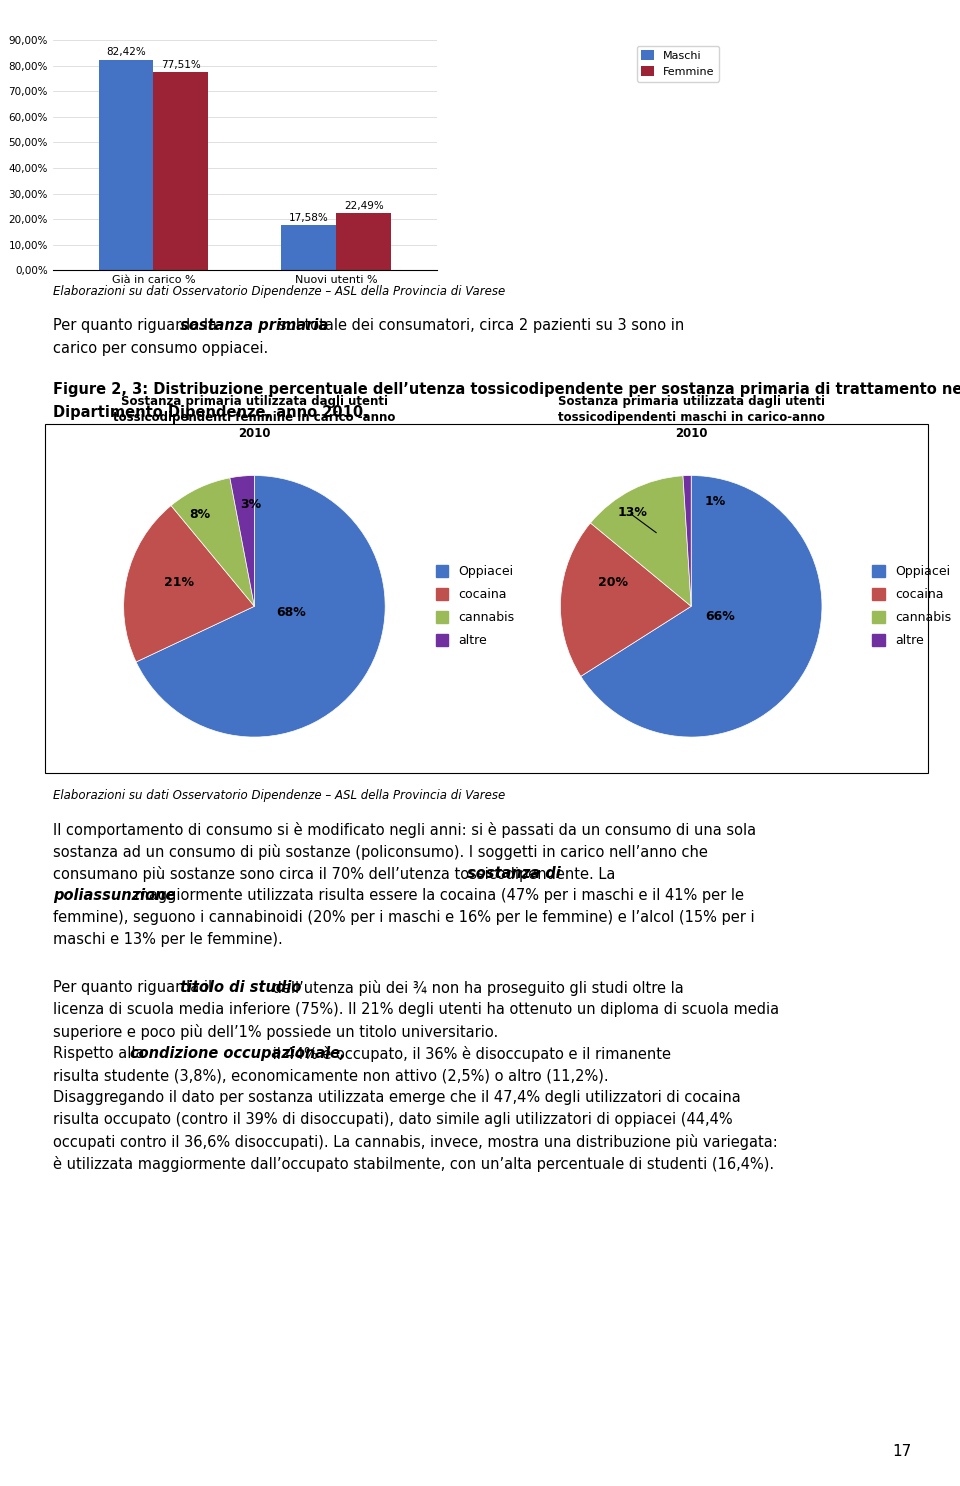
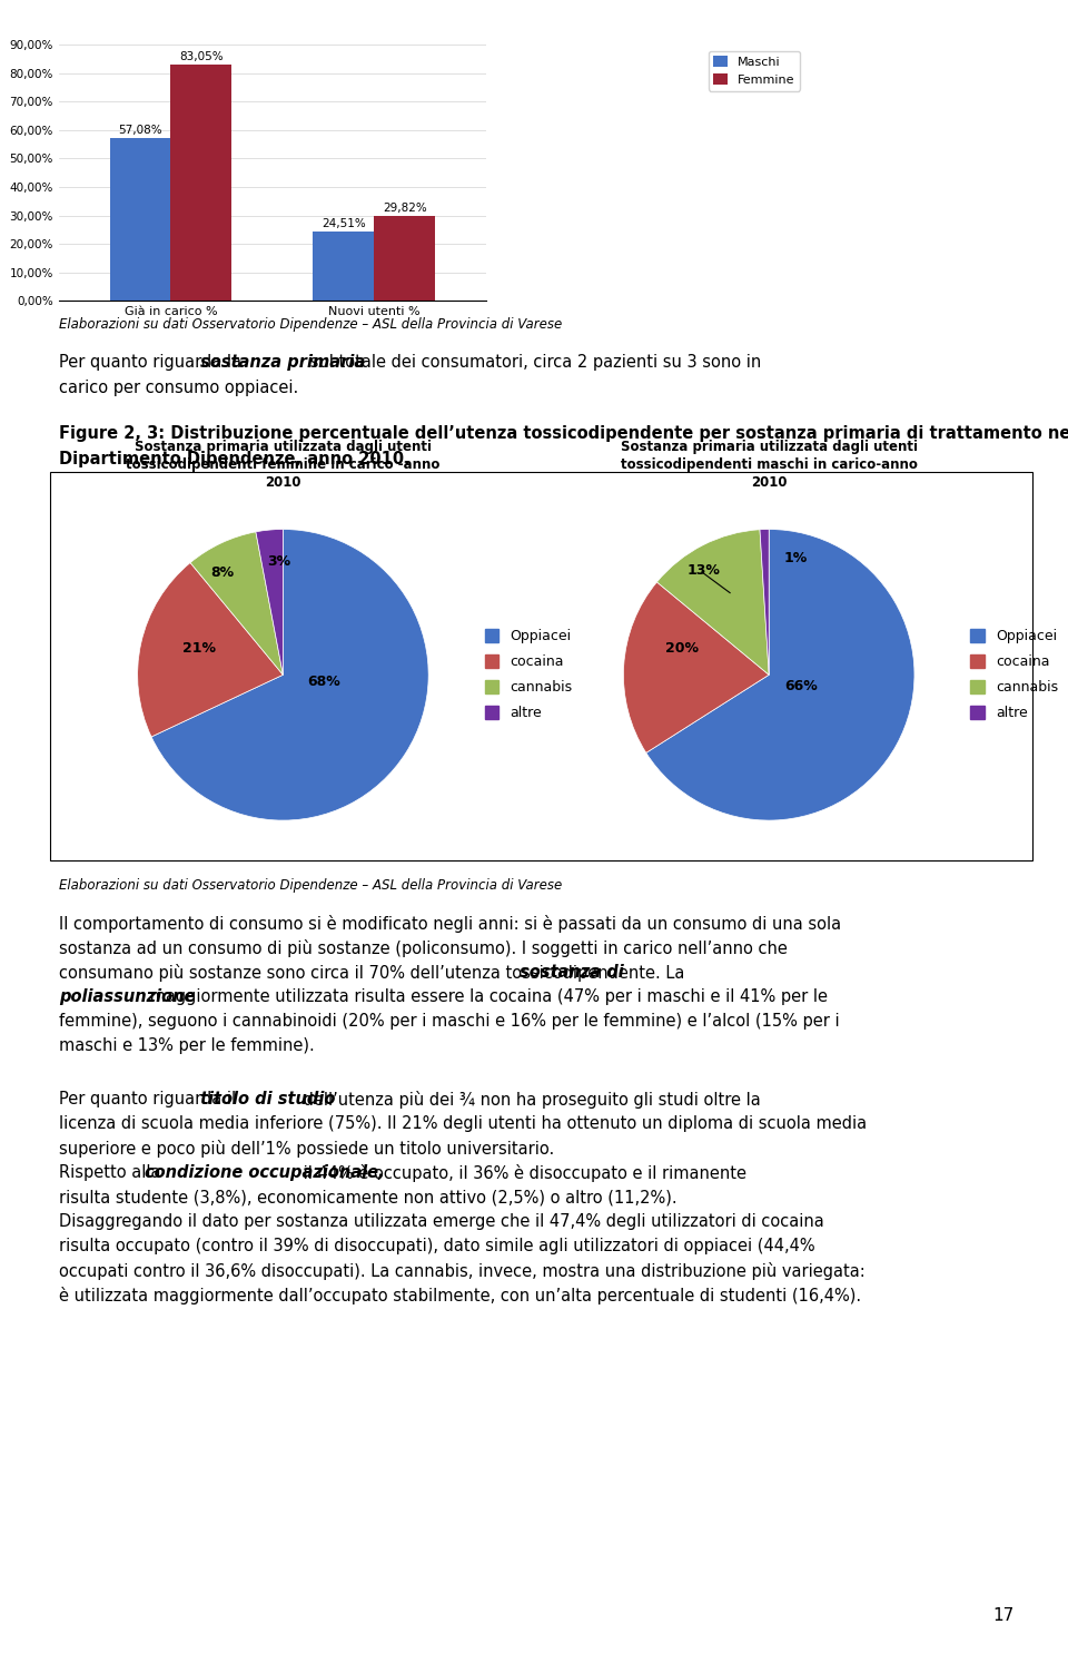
Maschi/Già in carico %: 82,42% -> 57,08%
Femmine/Già in carico %: 77,51% -> 83,05%
Maschi/Nuovi utenti %: 17,58% -> 24,51%
Femmine/Nuovi utenti %: 22,49% -> 29,82%
